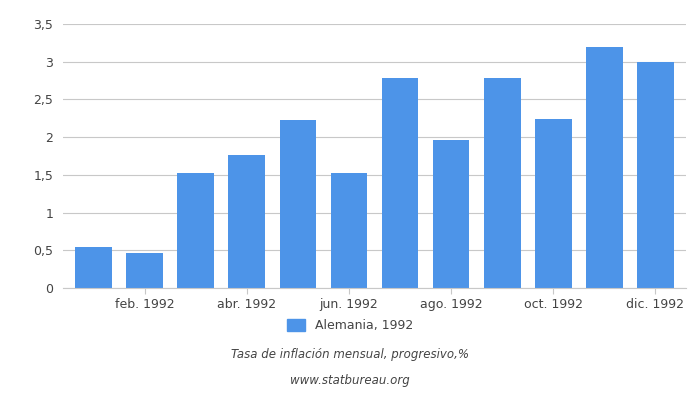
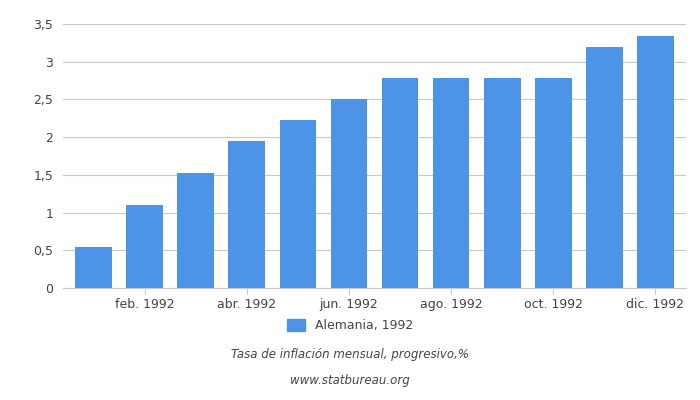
feb. 1992: 0,46 -> 1,10
abr. 1992: 1,76 -> 1,95
jun. 1992: 1,52 -> 2,51
ago. 1992: 1,96 -> 2,78
oct. 1992: 2,24 -> 2,78
dic. 1992: 3,00 -> 3,34
